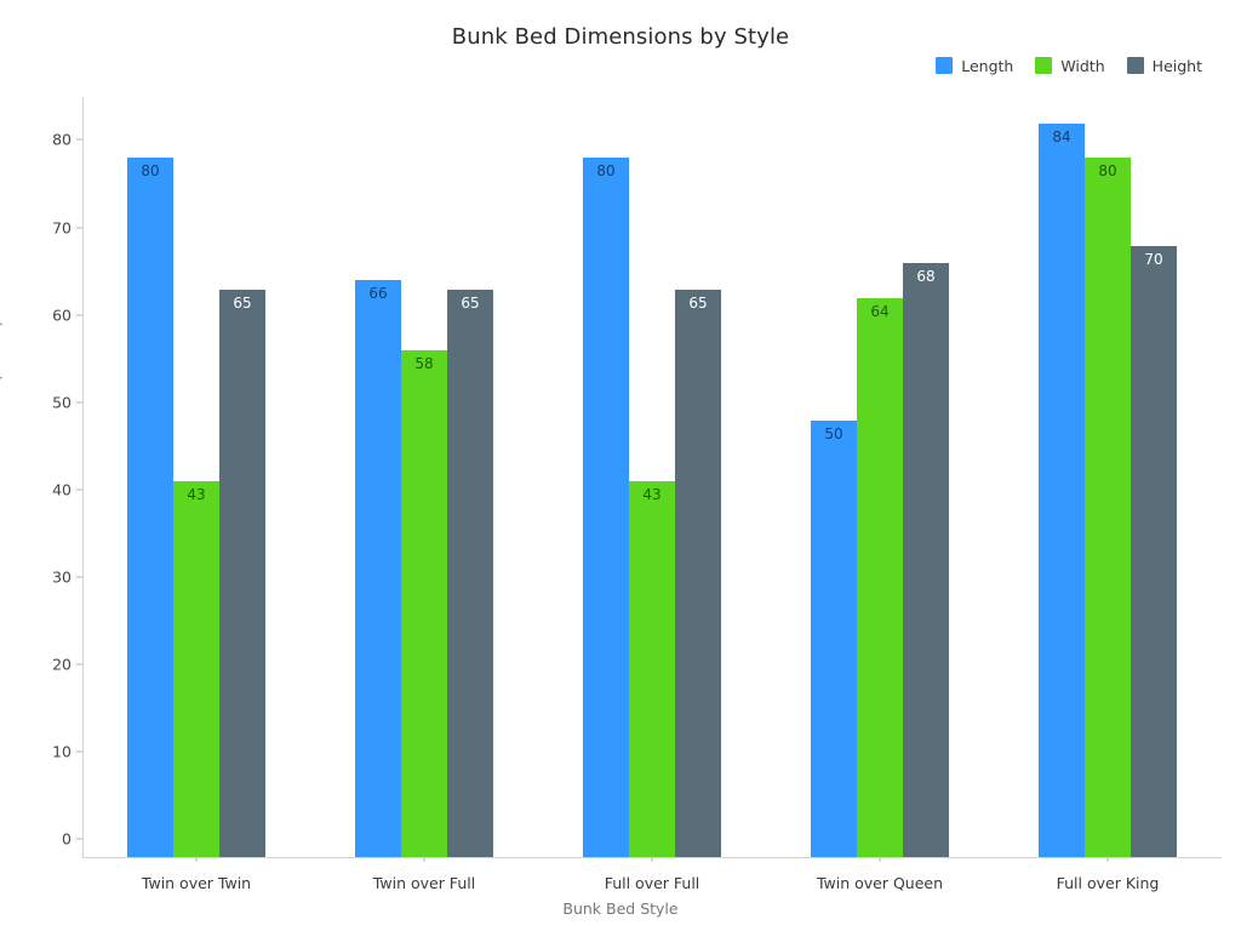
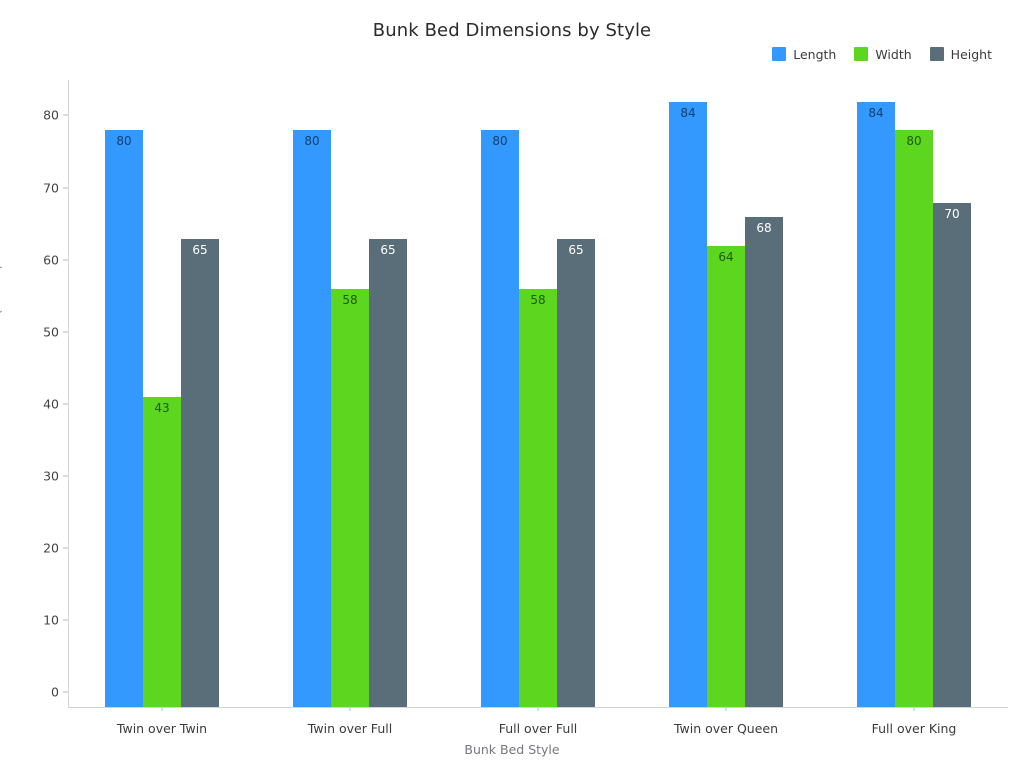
Length/Twin over Full: 66 -> 80
Width/Full over Full: 43 -> 58
Length/Twin over Queen: 50 -> 84
